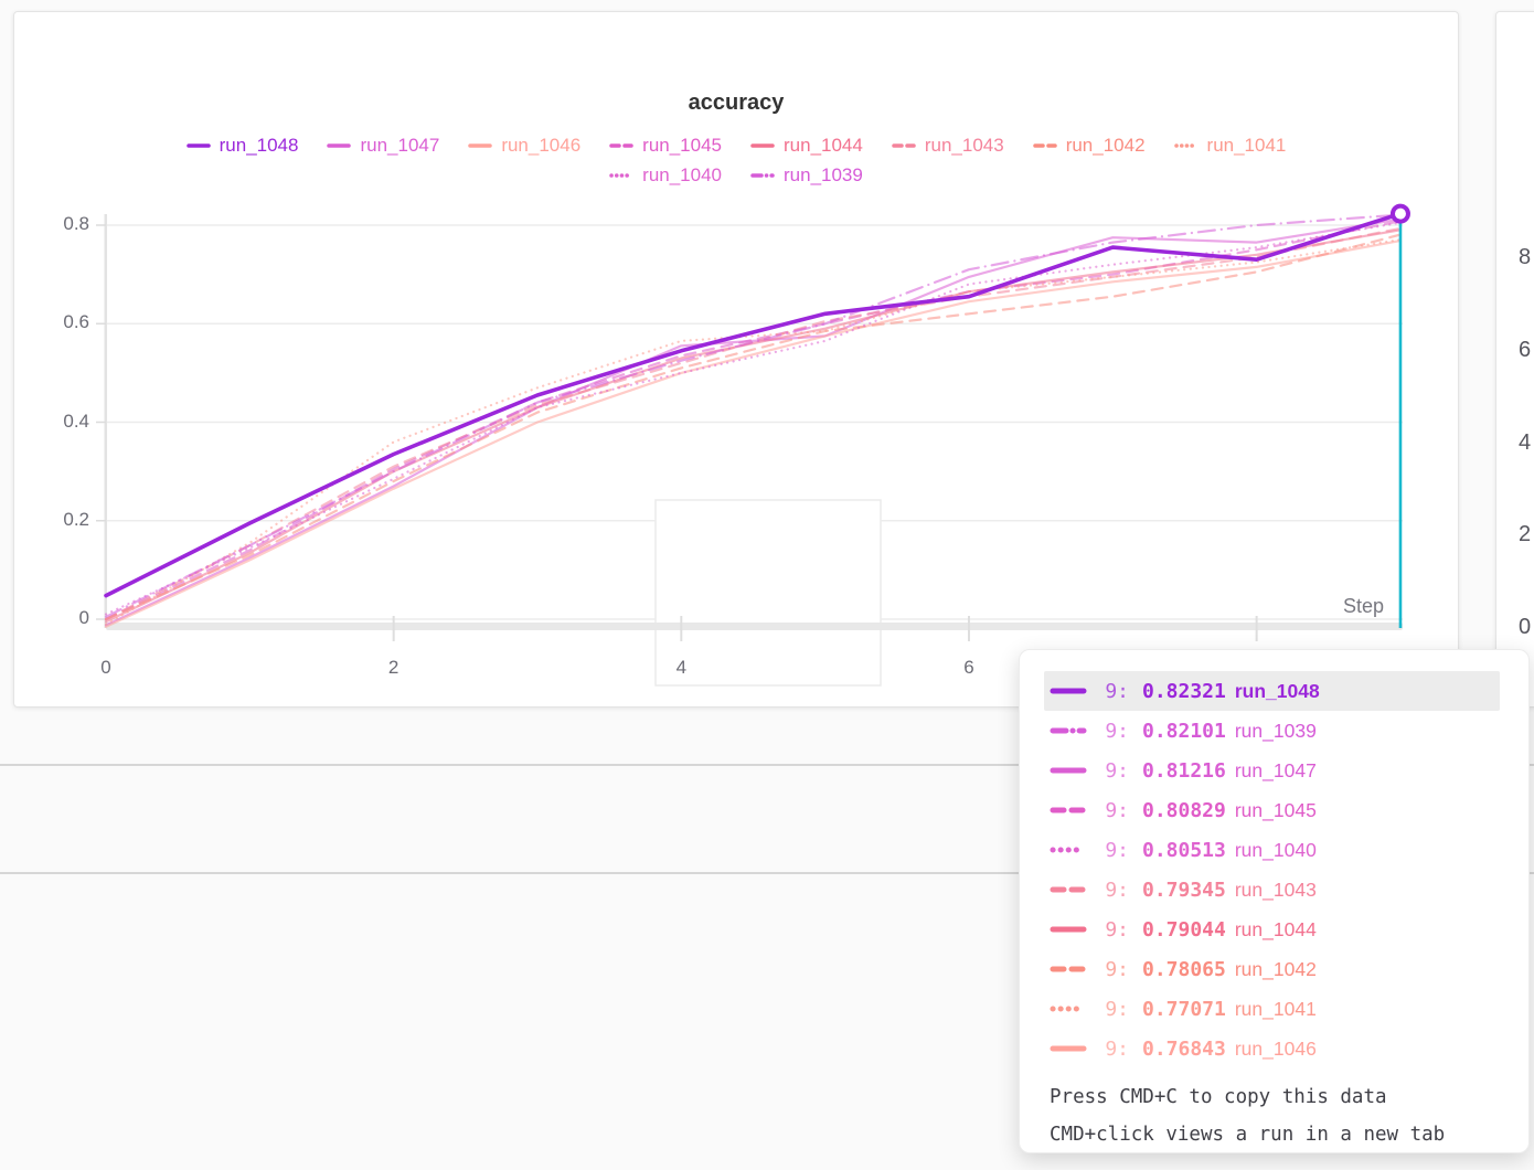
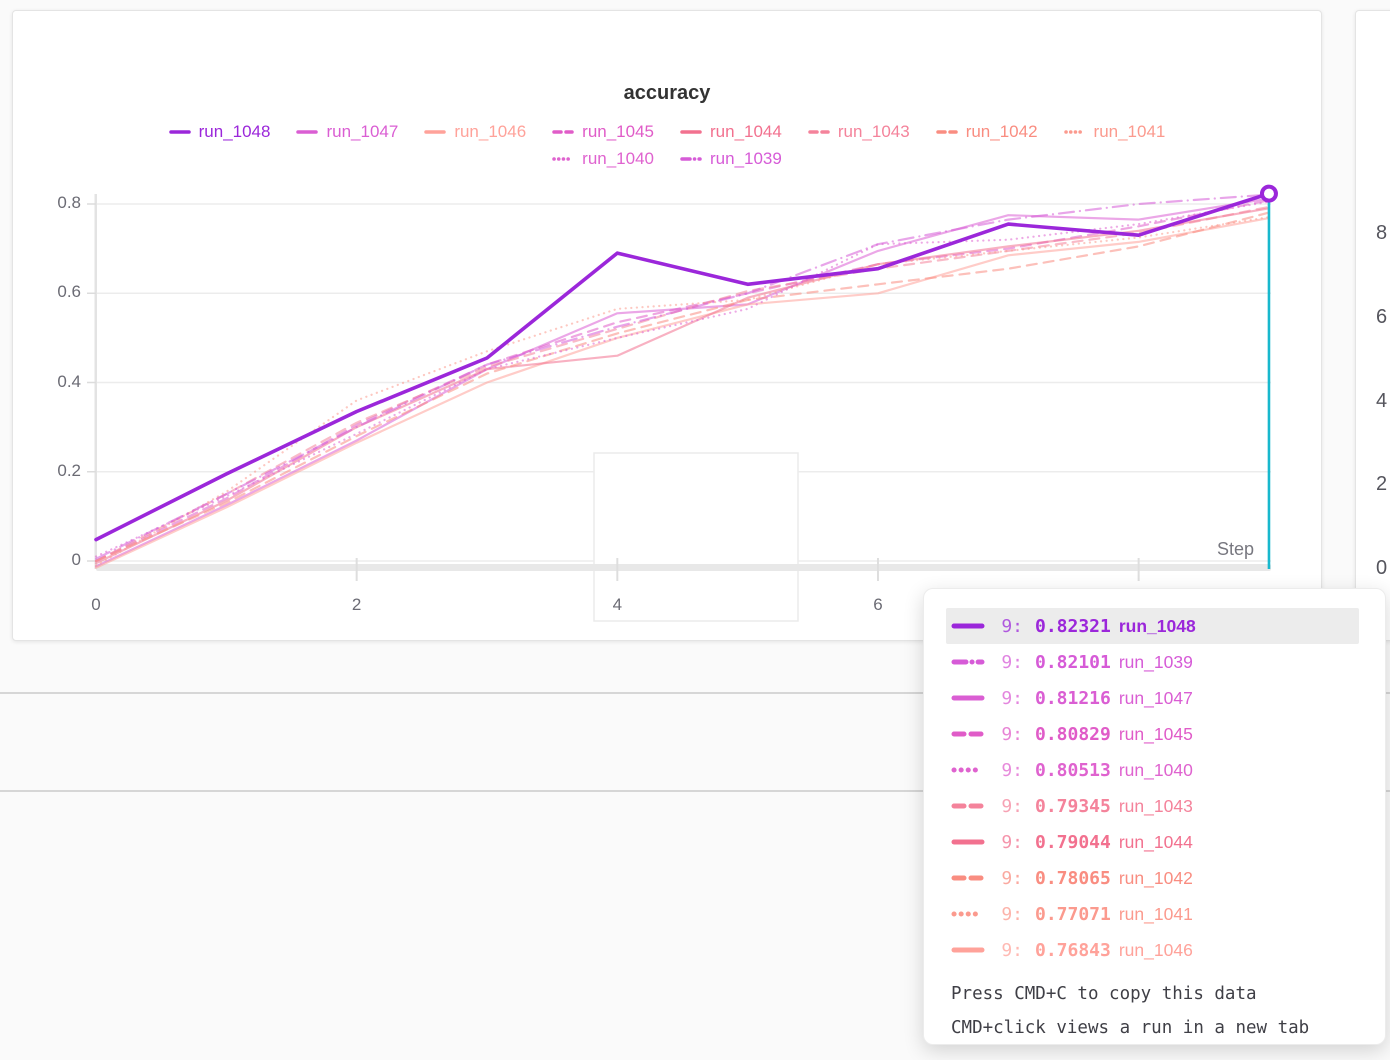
run_1048/4: 0.55 -> 0.69
run_1044/4: 0.53 -> 0.46
run_1046/6: 0.65 -> 0.60
run_1040/6: 0.68 -> 0.71
